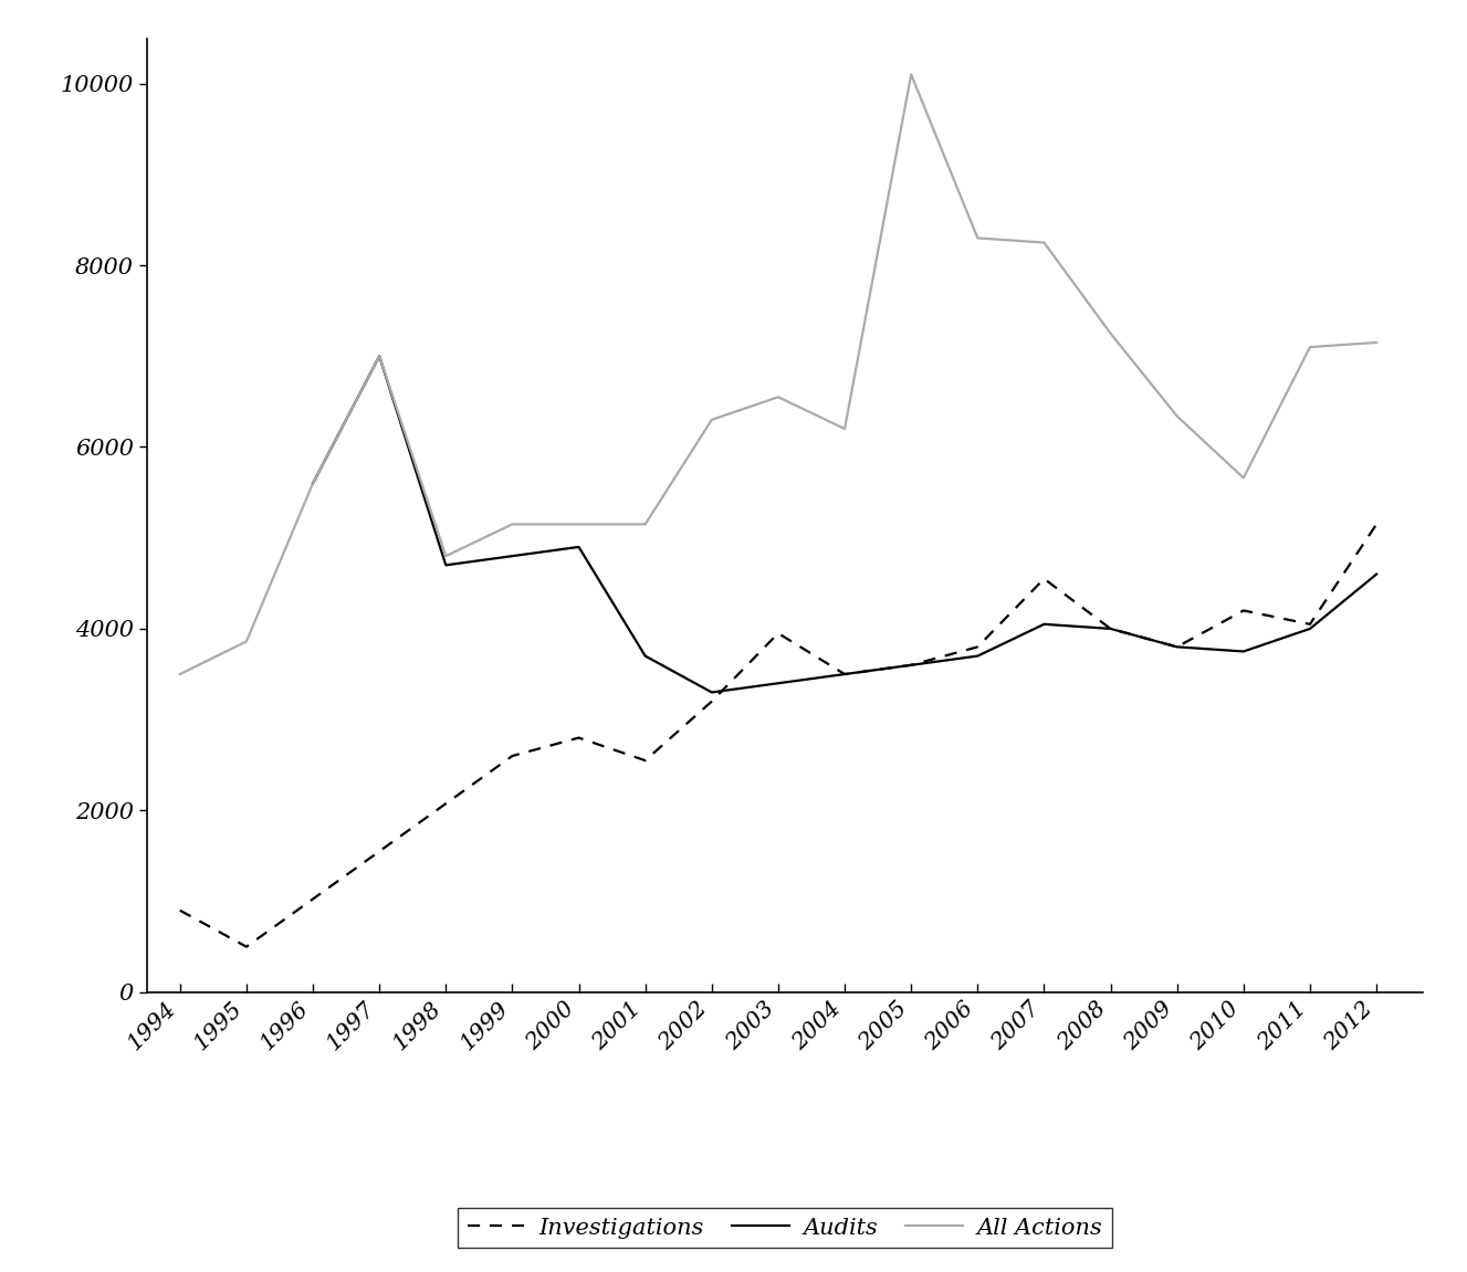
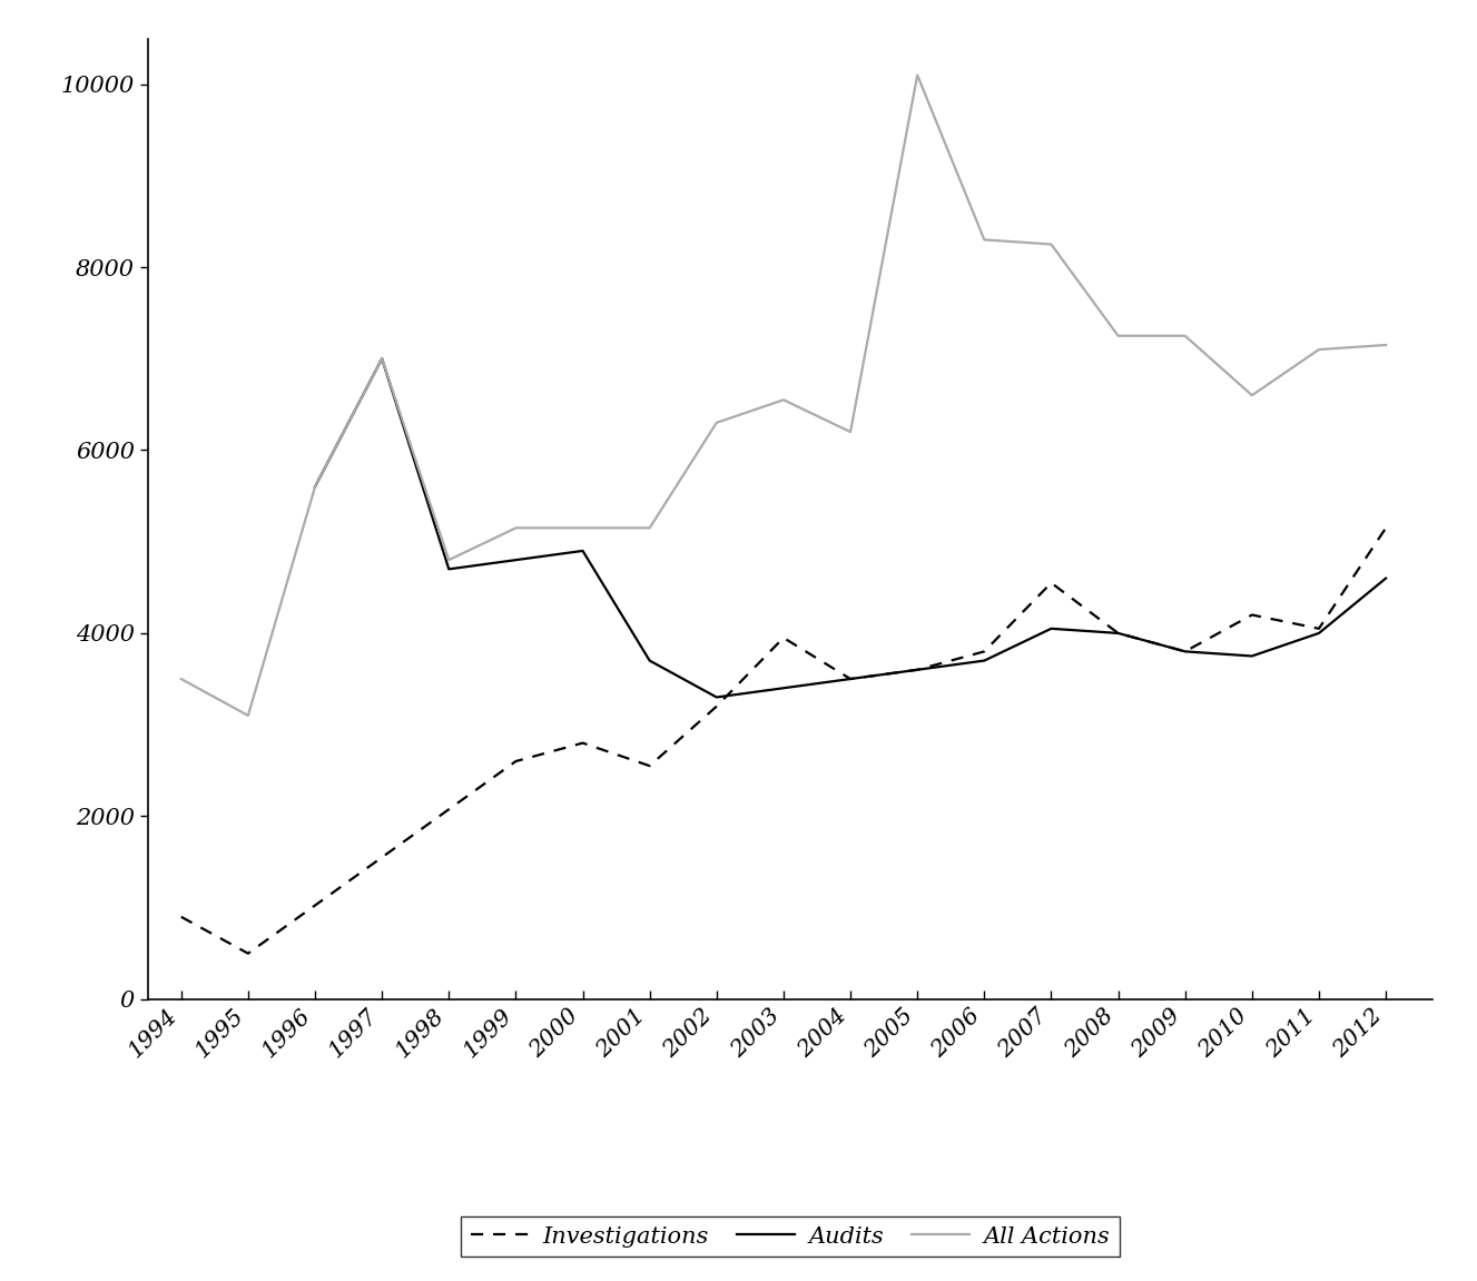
All Actions/1995: 3860 -> 3100
All Actions/2009: 6340 -> 7250
All Actions/2010: 5660 -> 6600
